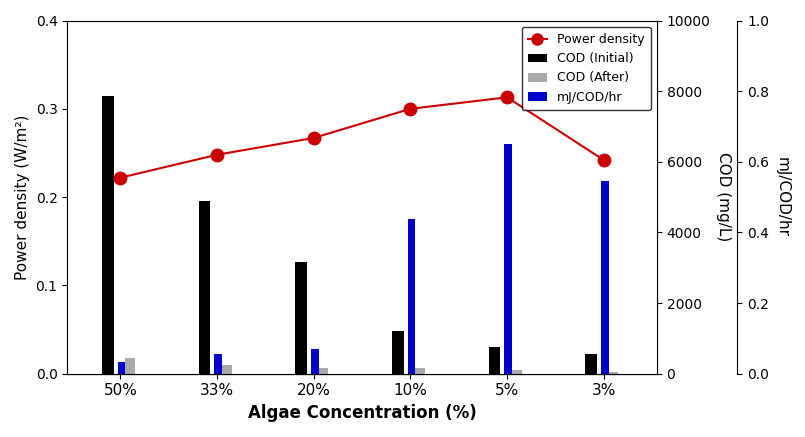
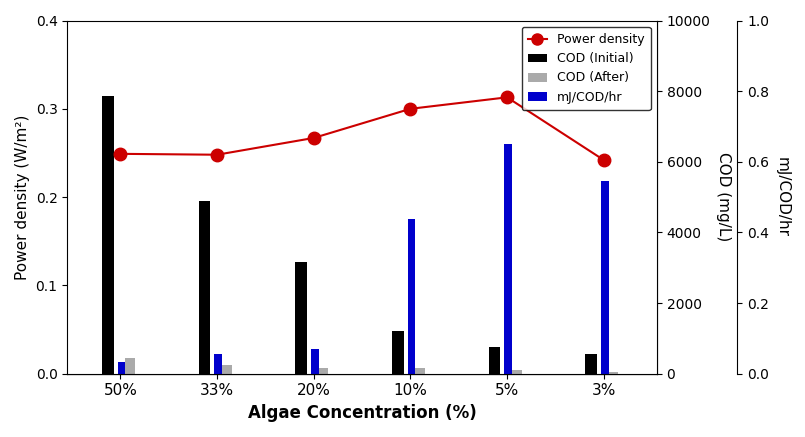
Power density/50%: 0.222 -> 0.249
